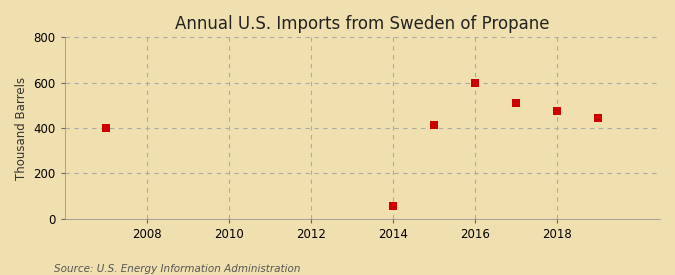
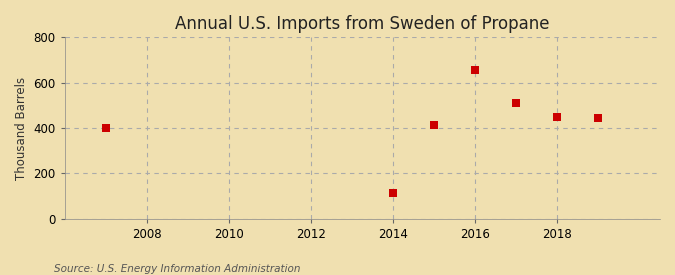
2014: 55 -> 115
2016: 600 -> 655
2018: 475 -> 450
